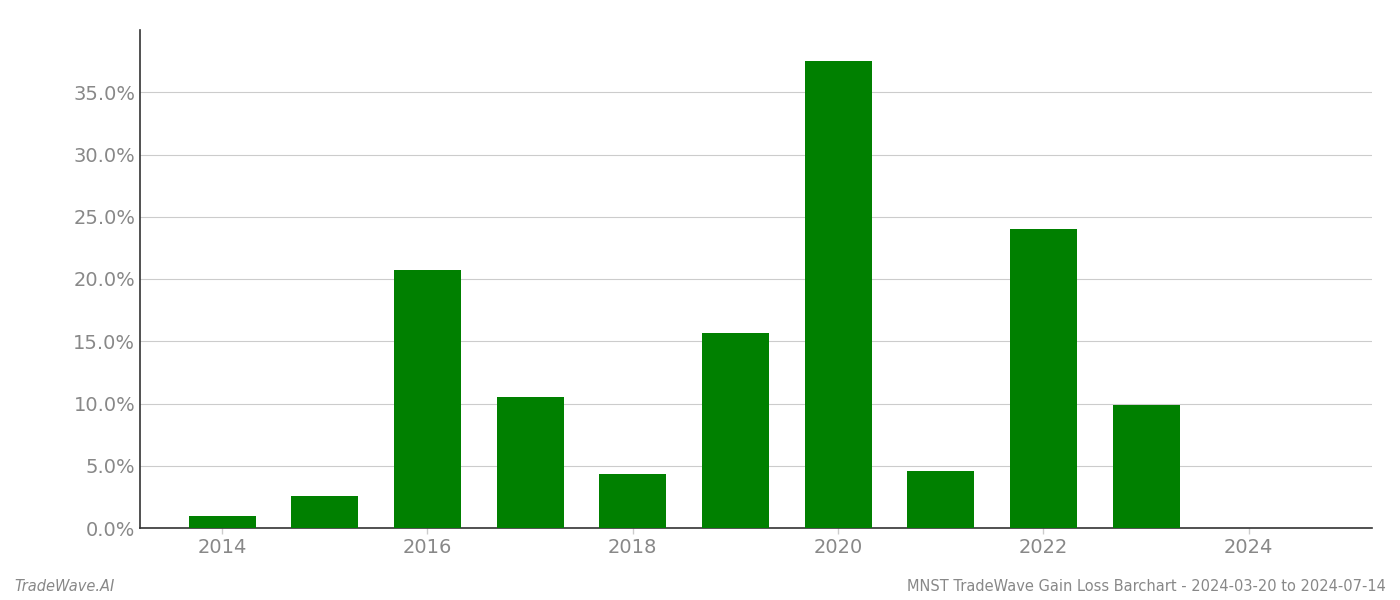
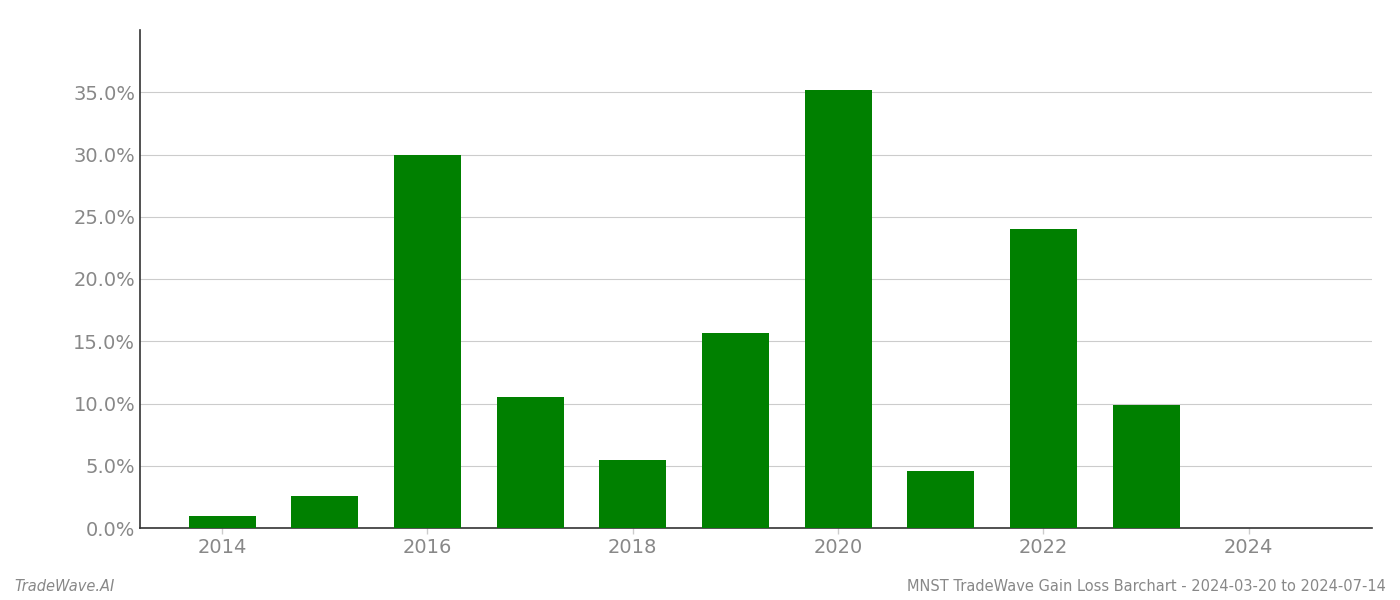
2016: 20.7% -> 30.0%
2018: 4.3% -> 5.5%
2020: 37.5% -> 35.2%
